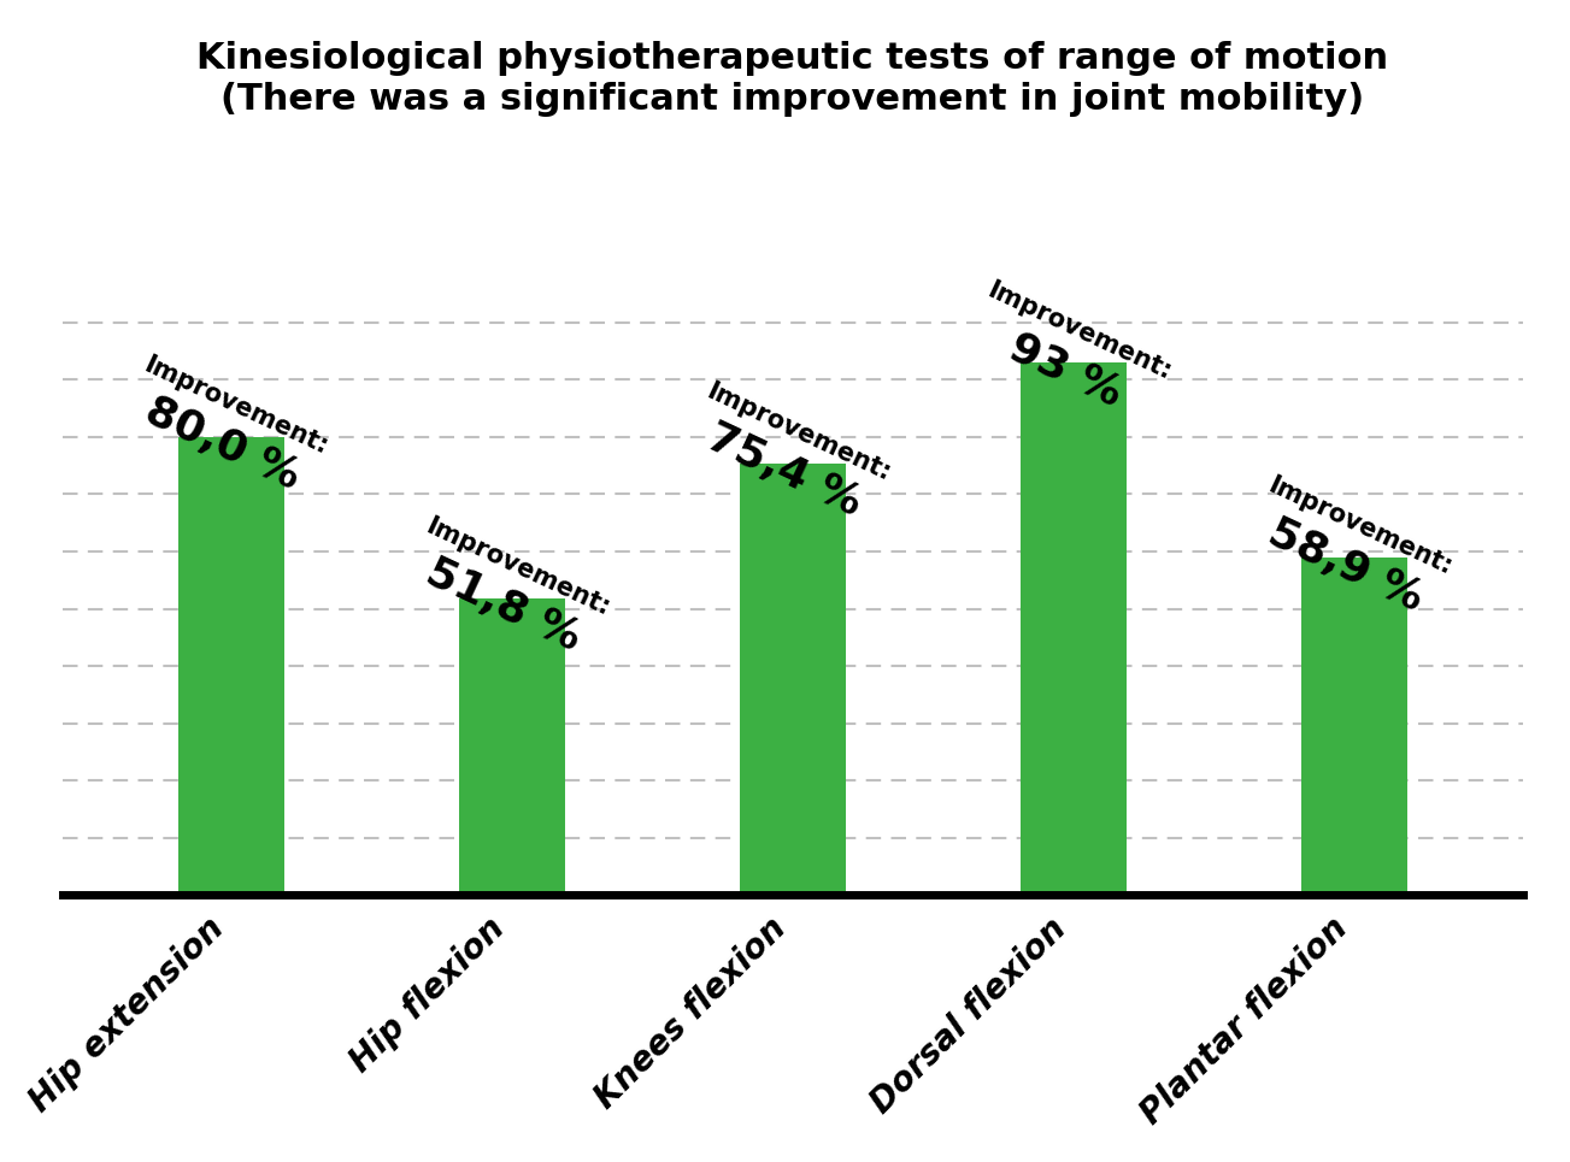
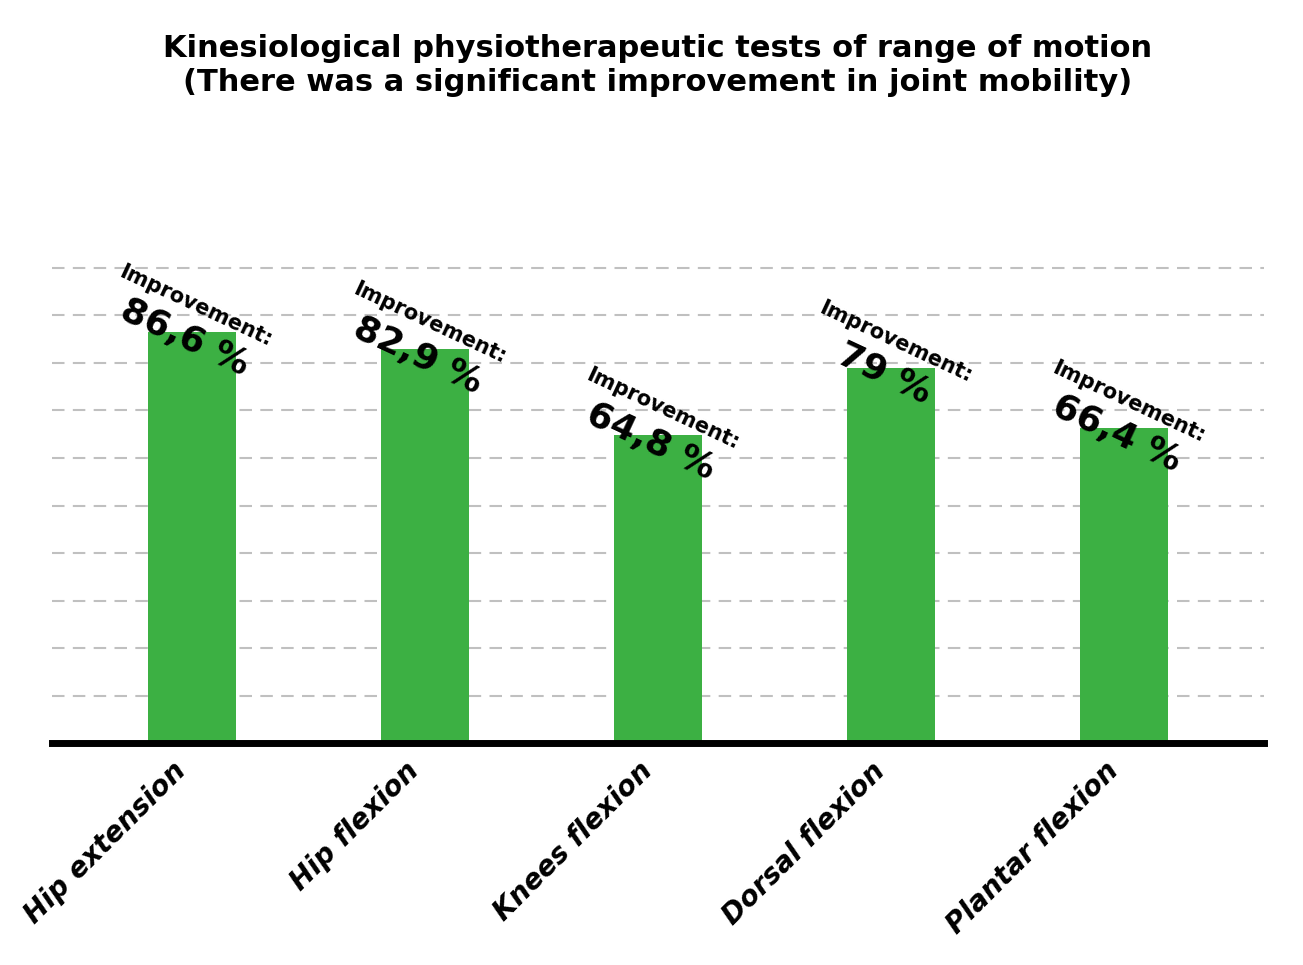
Hip extension: 80,0 -> 86,6
Hip flexion: 51,8 -> 82,9
Knees flexion: 75,4 -> 64,8
Dorsal flexion: 93 -> 79
Plantar flexion: 58,9 -> 66,4
